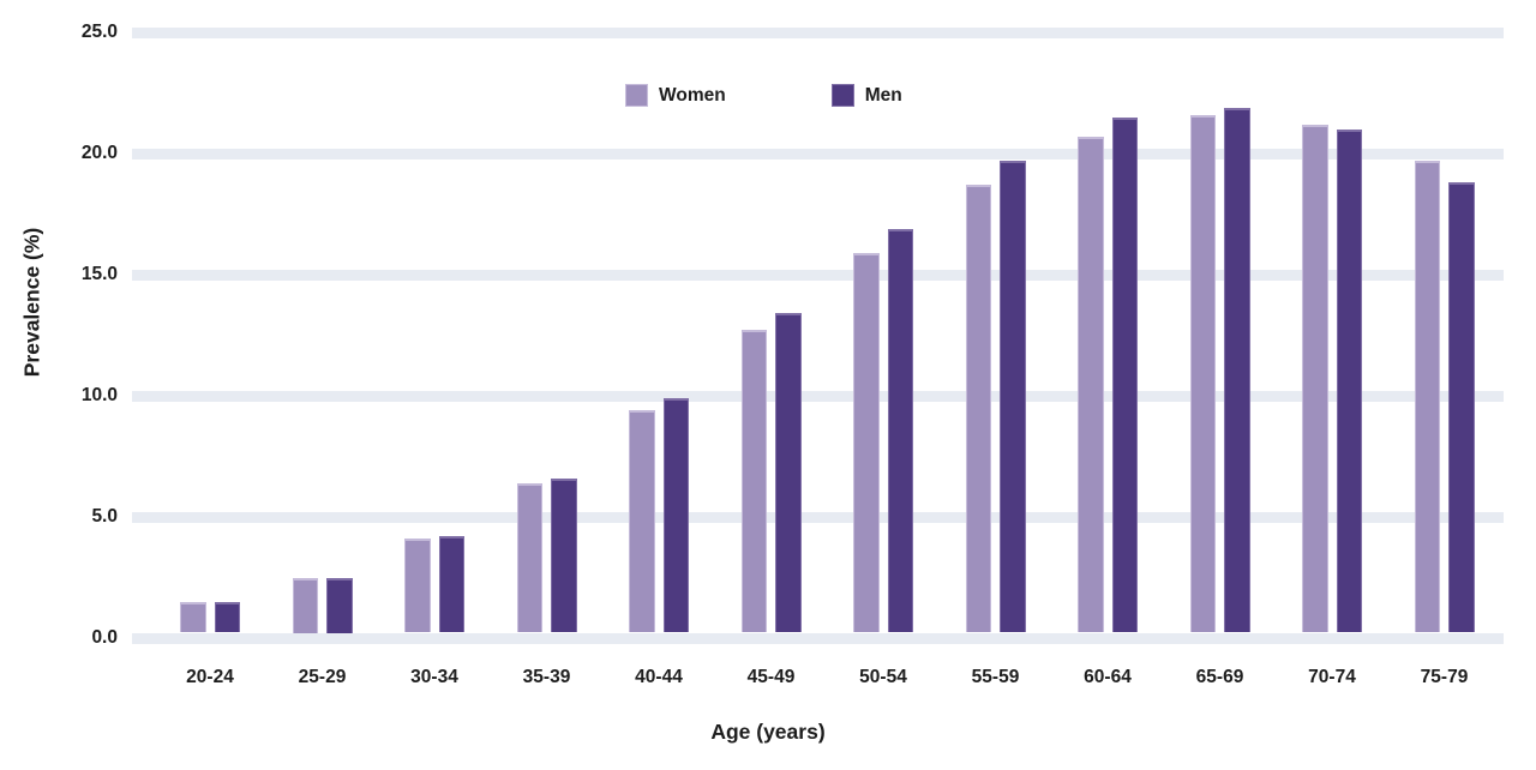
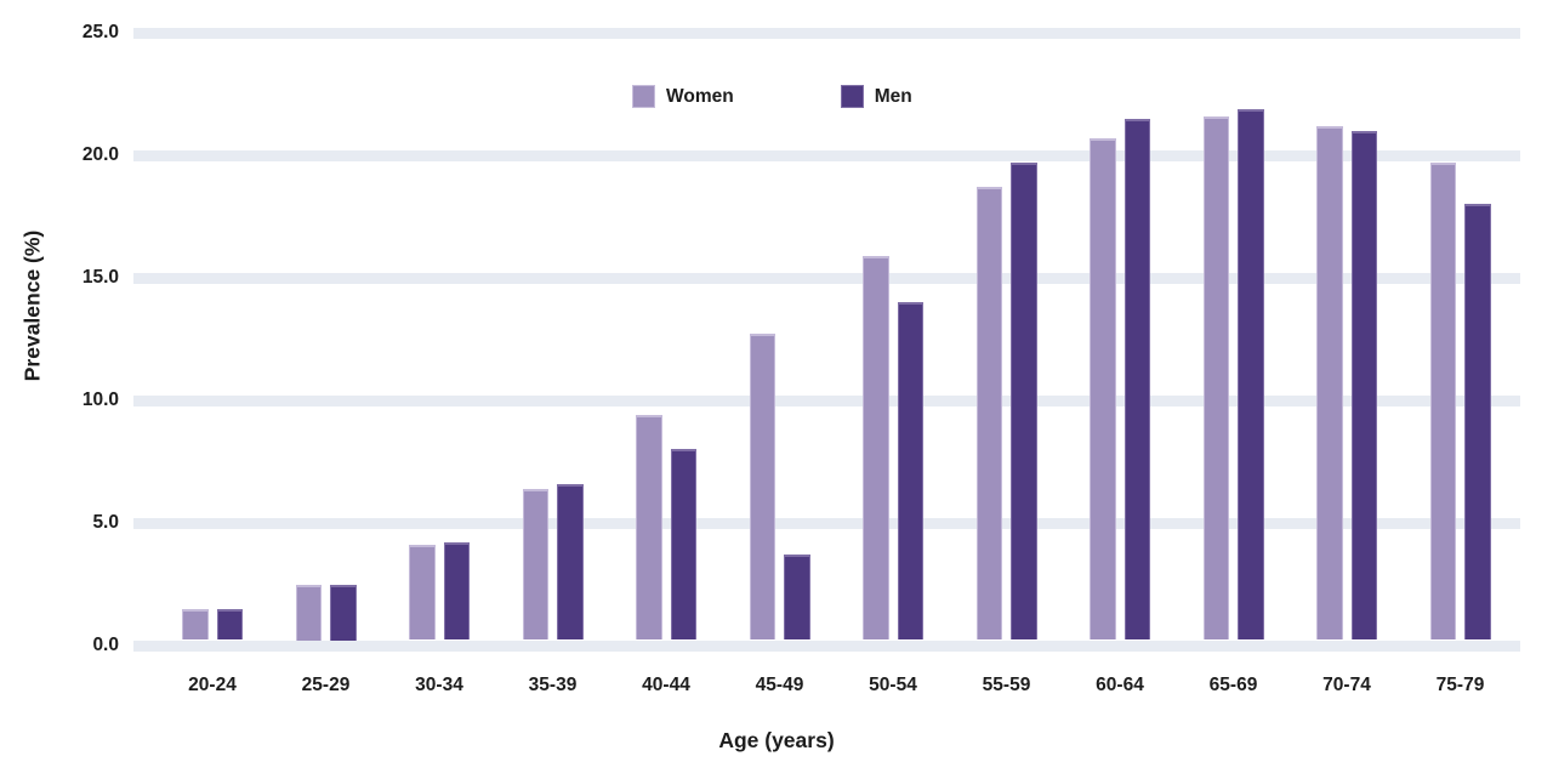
Men/40-44: 9.9 -> 8.0
Men/45-49: 13.4 -> 3.7
Men/50-54: 16.9 -> 14.0
Men/75-79: 18.8 -> 18.0
